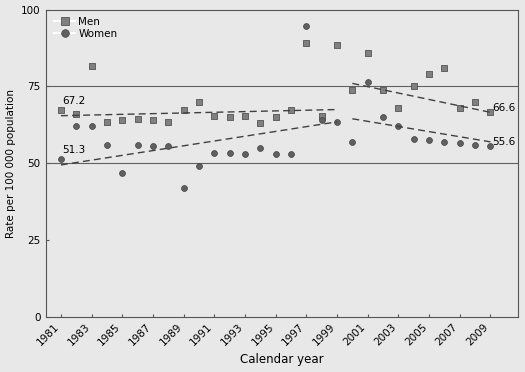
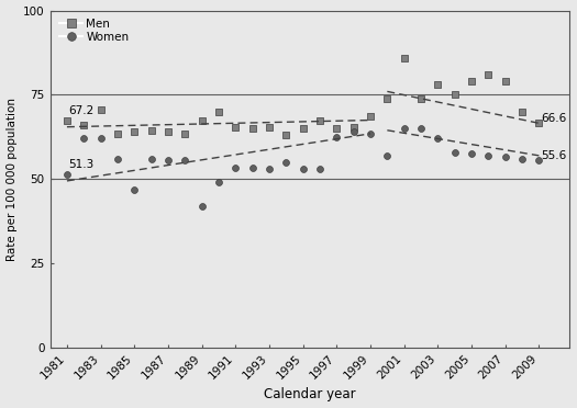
Men/1983: 81.5 -> 70.5
Men/1997: 89.0 -> 65.0
Women/1997: 94.5 -> 62.5
Men/1999: 88.5 -> 68.5
Women/2001: 76.5 -> 65.0
Men/2003: 68.0 -> 78.0
Men/2007: 68.0 -> 79.0
